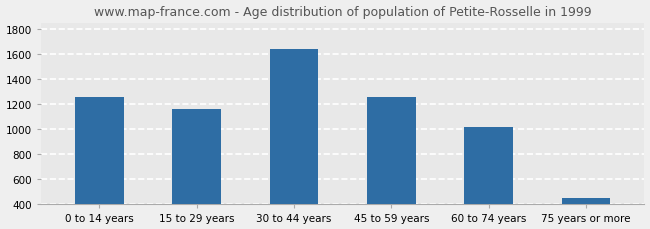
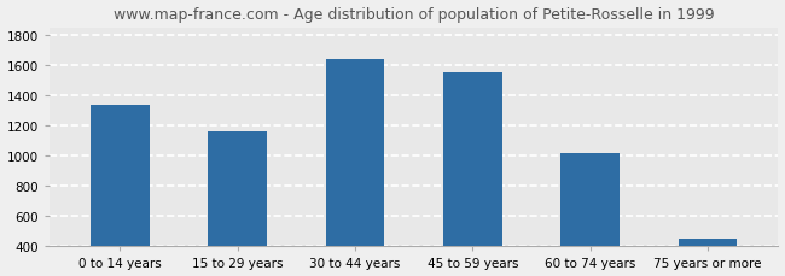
0 to 14 years: 1260 -> 1340
45 to 59 years: 1260 -> 1550
